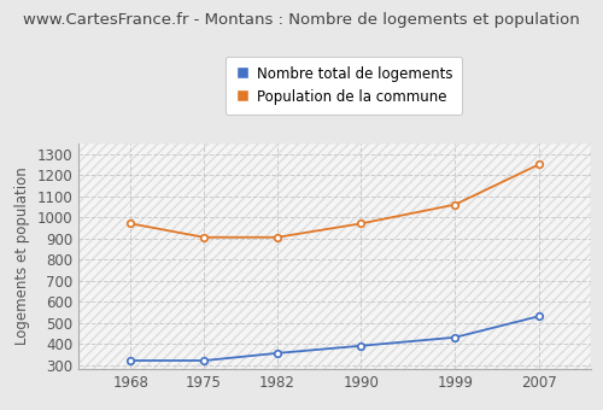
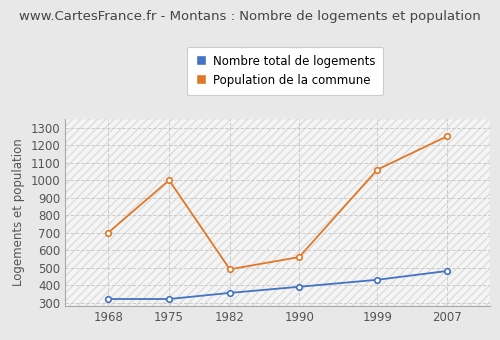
Population de la commune/1968: 970 -> 700
Population de la commune/1975: 900 -> 1000
Population de la commune/1982: 900 -> 490
Population de la commune/1990: 970 -> 560
Nombre total de logements/2007: 530 -> 480
